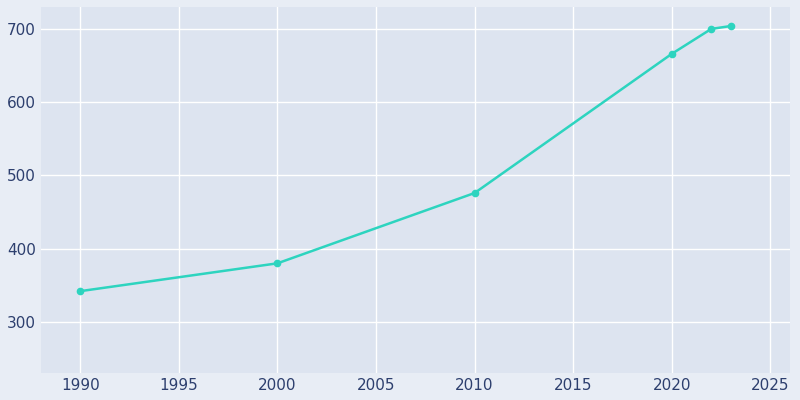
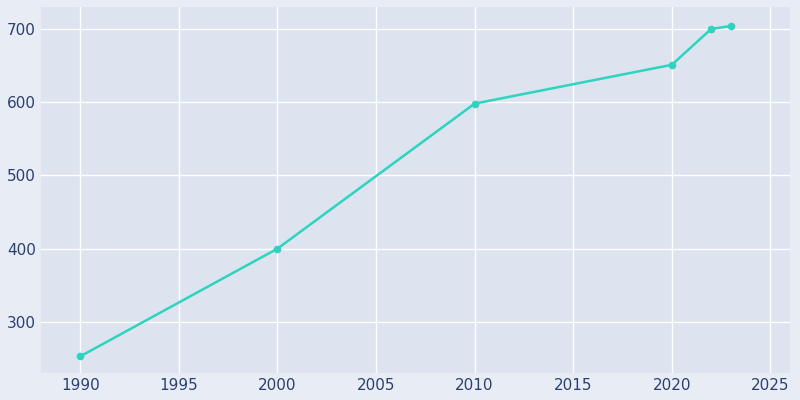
1990: 342 -> 253
2000: 380 -> 400
2010: 476 -> 598
2020: 666 -> 651
